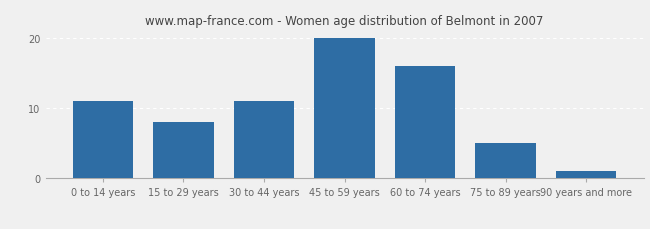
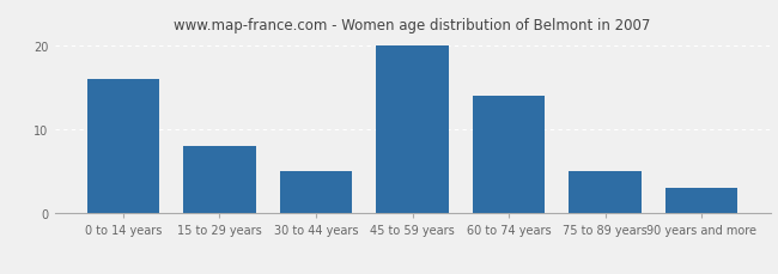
0 to 14 years: 11 -> 16
30 to 44 years: 11 -> 5
60 to 74 years: 16 -> 14
90 years and more: 1 -> 3
